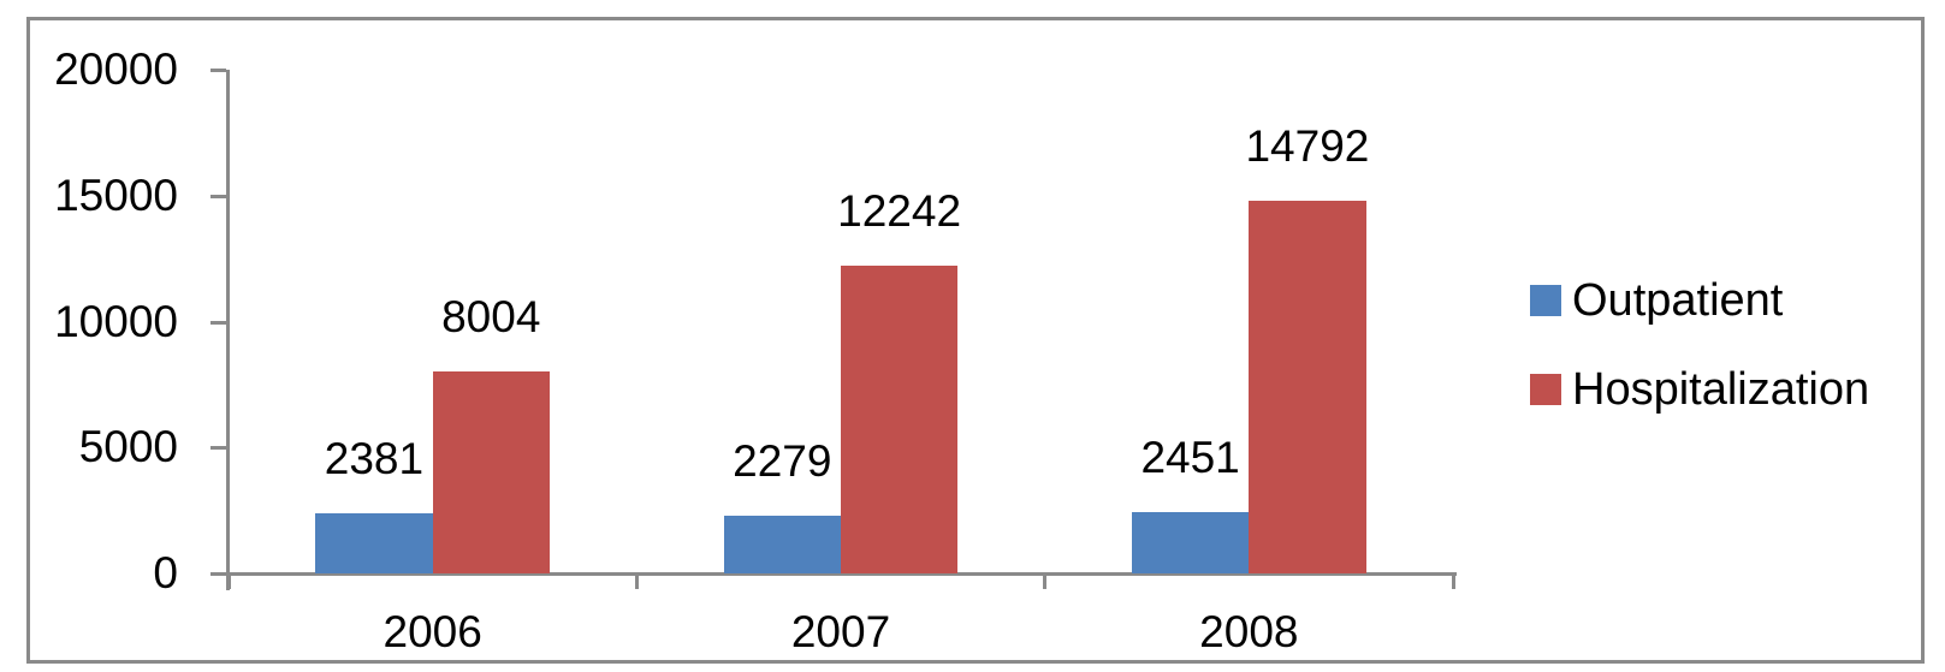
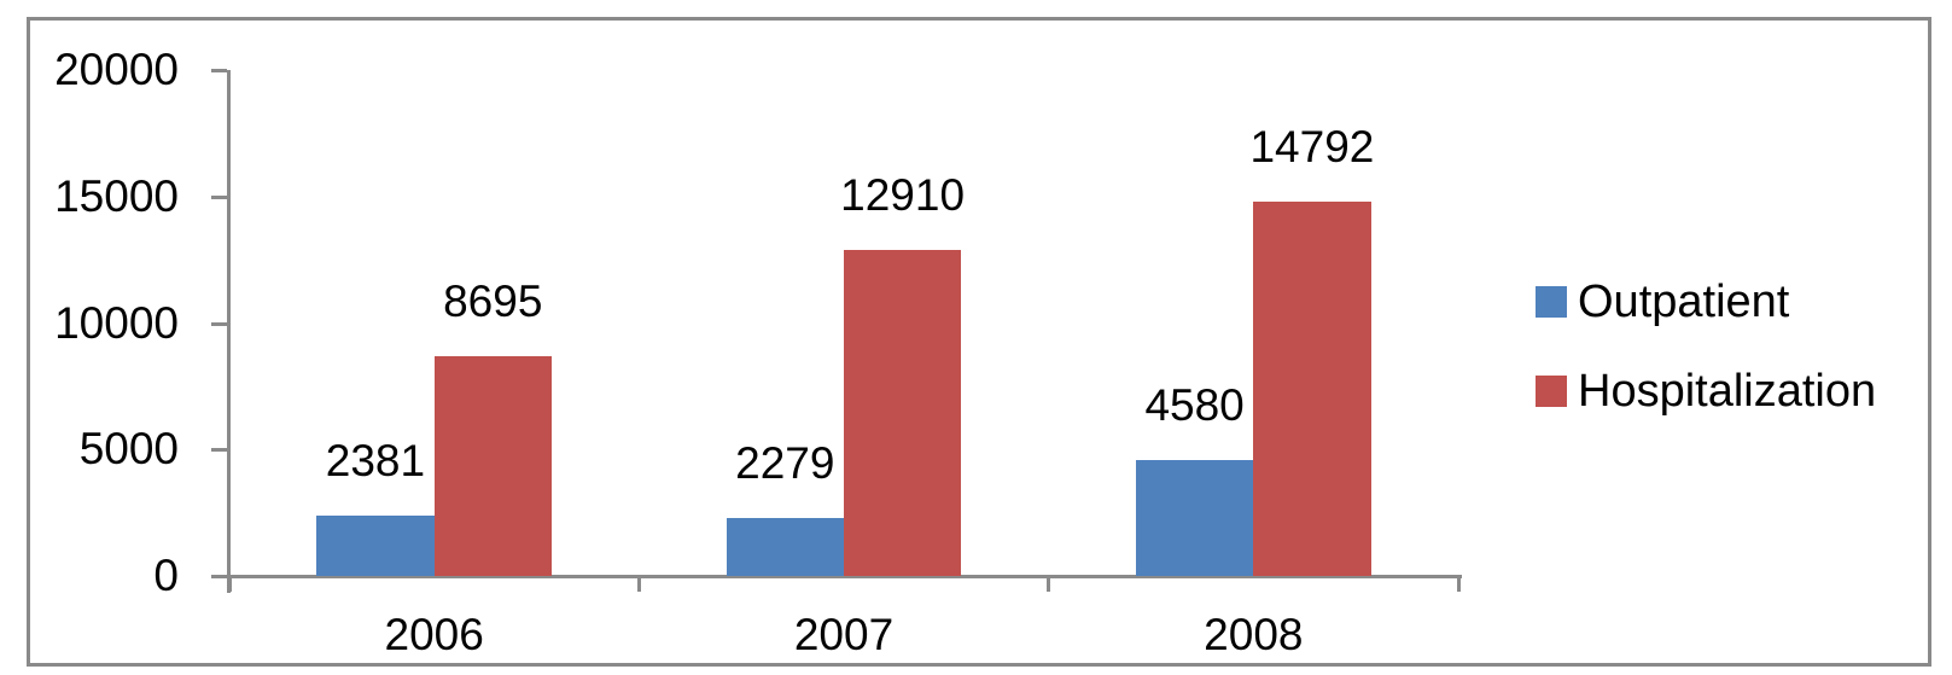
Hospitalization/2006: 8004 -> 8695
Hospitalization/2007: 12242 -> 12910
Outpatient/2008: 2451 -> 4580
